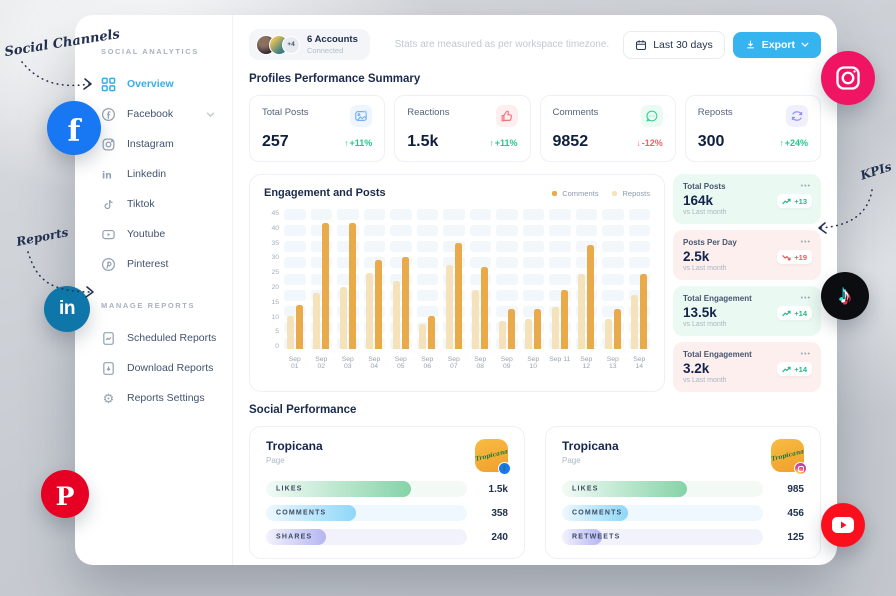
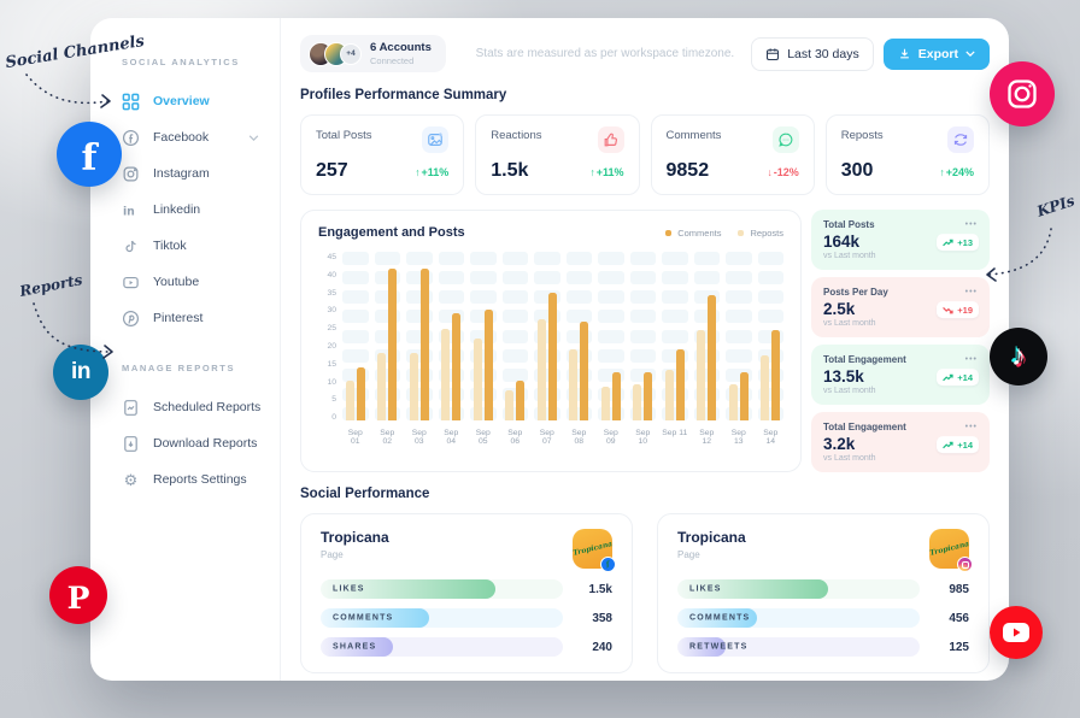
Reposts/Sep 03: 20 -> 18
